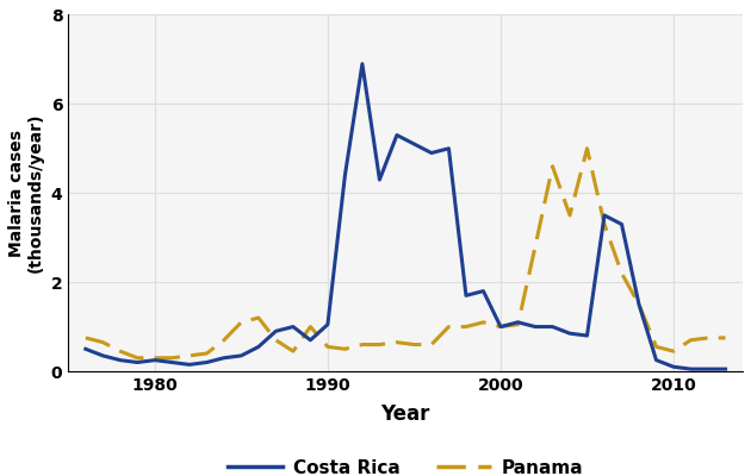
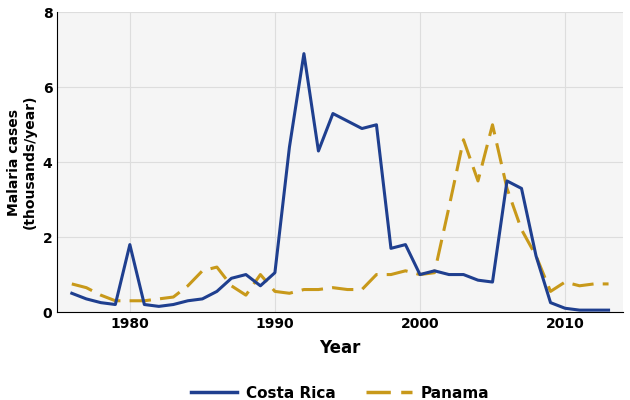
Costa Rica/1980: 0.25 -> 1.80
Panama/2010: 0.45 -> 0.80
